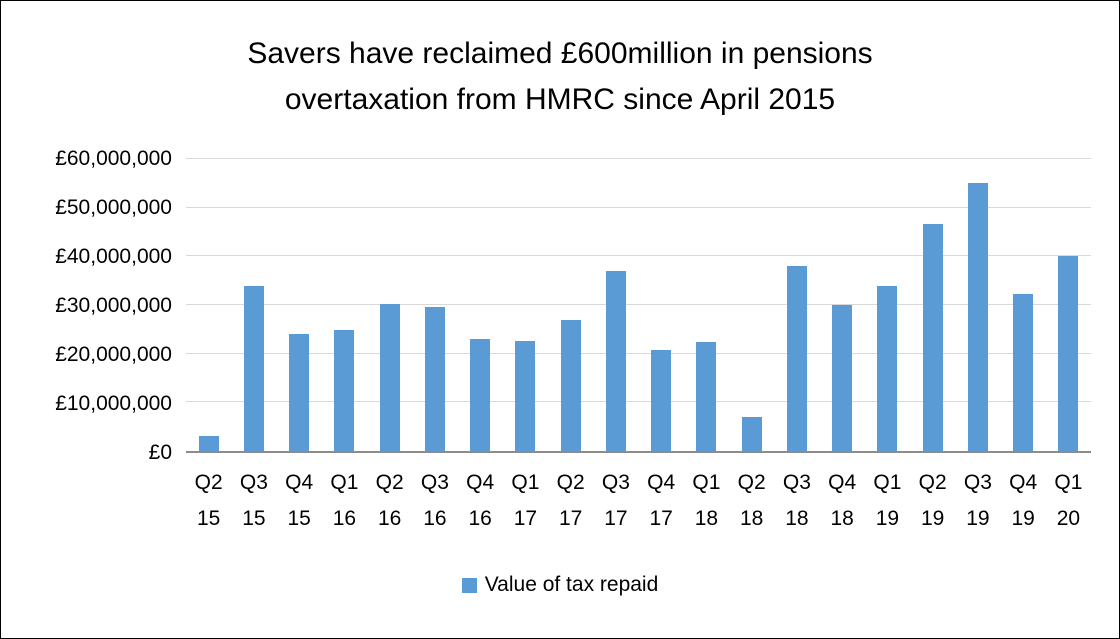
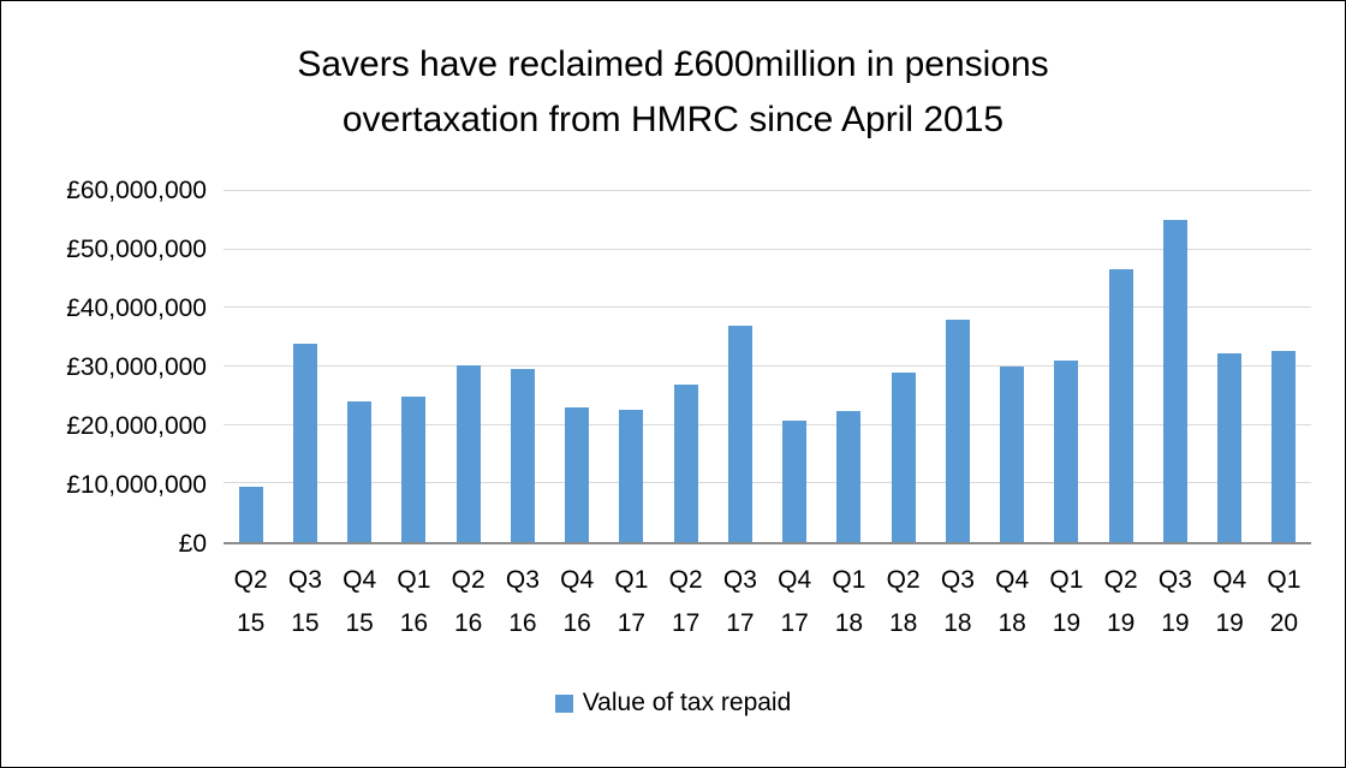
Q2 15: £3000000 -> £10000000
Q2 18: £7000000 -> £29000000
Q1 19: £34000000 -> £31000000
Q1 20: £40000000 -> £33000000
